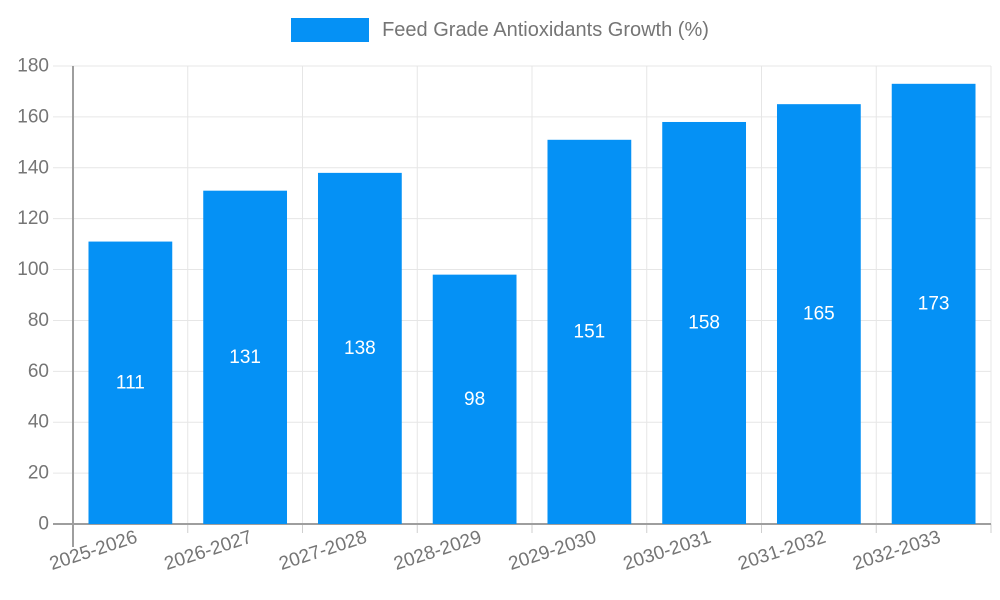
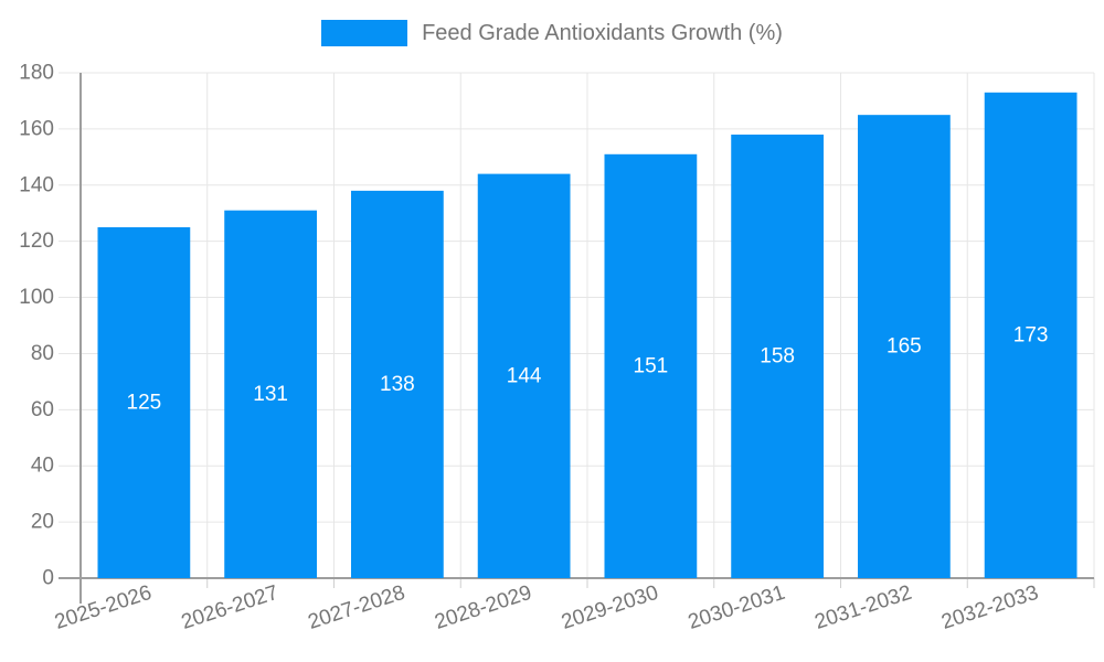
2025-2026: 111 -> 125
2028-2029: 98 -> 144
